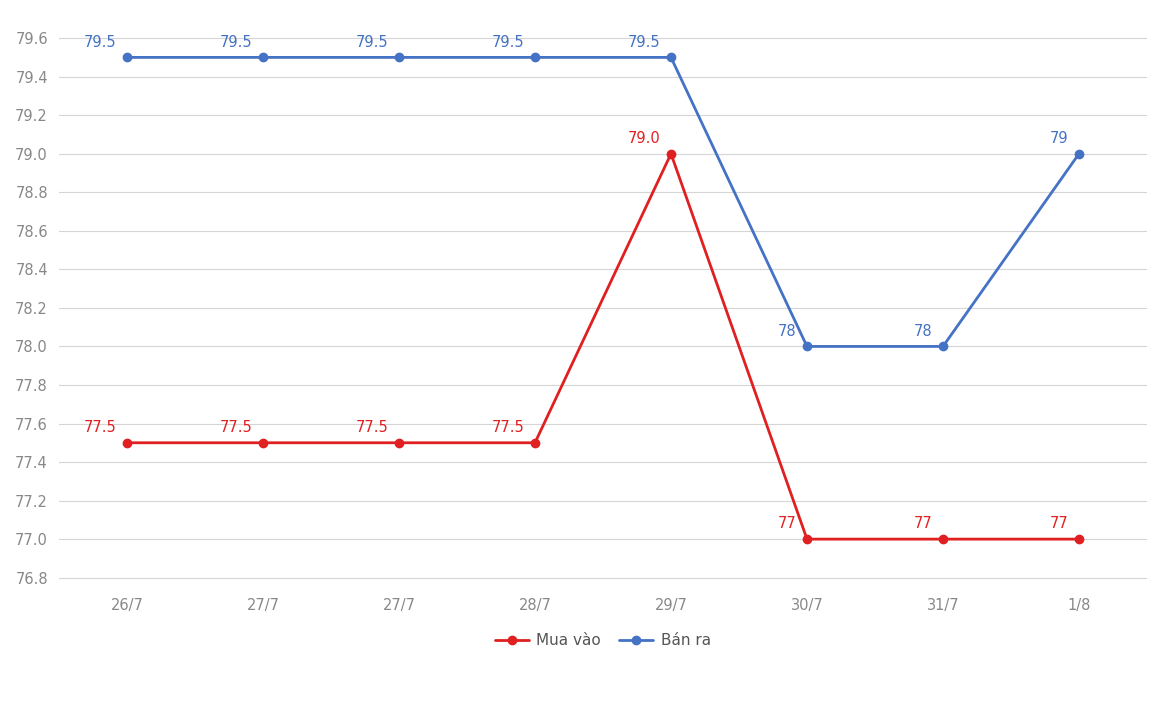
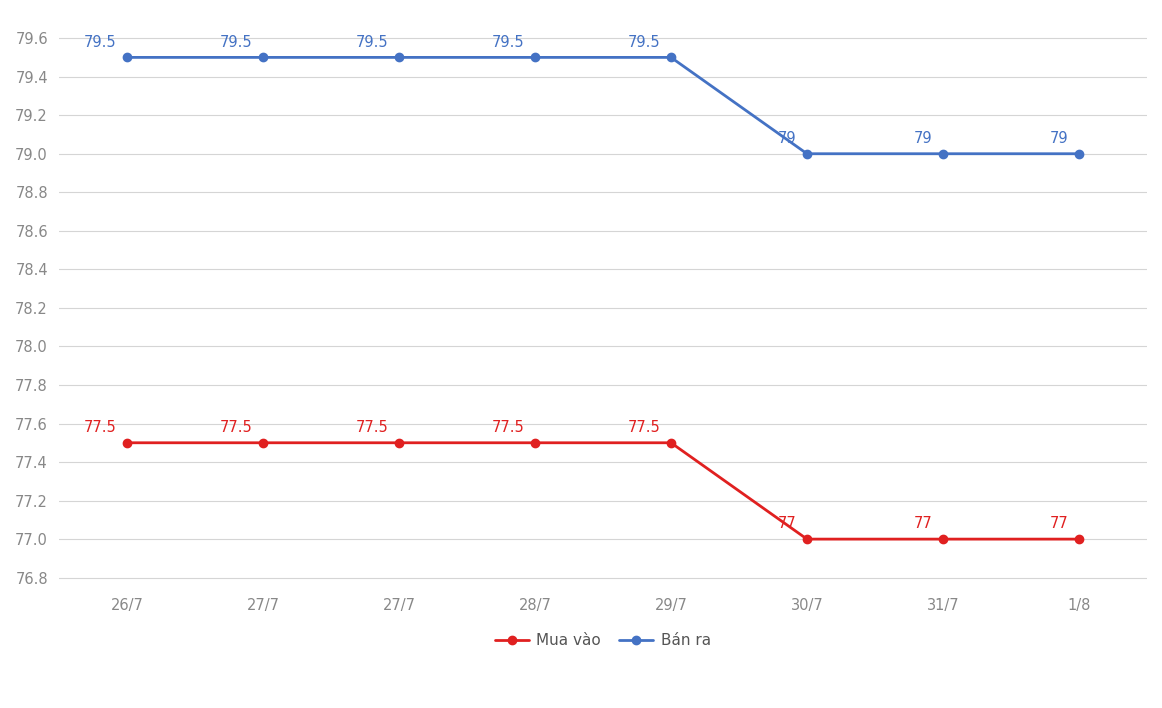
Mua vào/29/7: 79.0 -> 77.5
Bán ra/30/7: 78 -> 79
Bán ra/31/7: 78 -> 79
